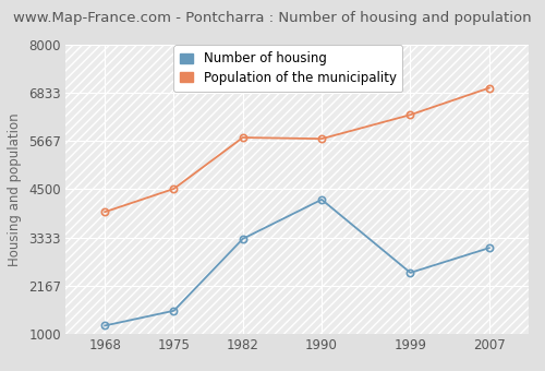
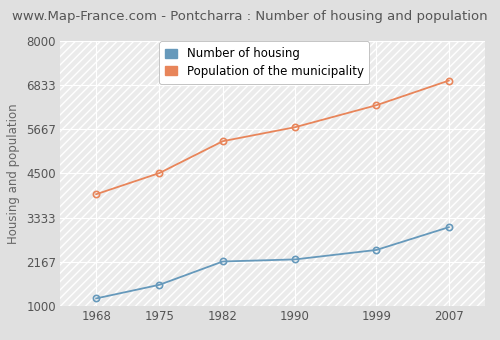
Number of housing/1982: 3300 -> 2180
Population of the municipality/1982: 5750 -> 5350
Number of housing/1990: 4250 -> 2230
